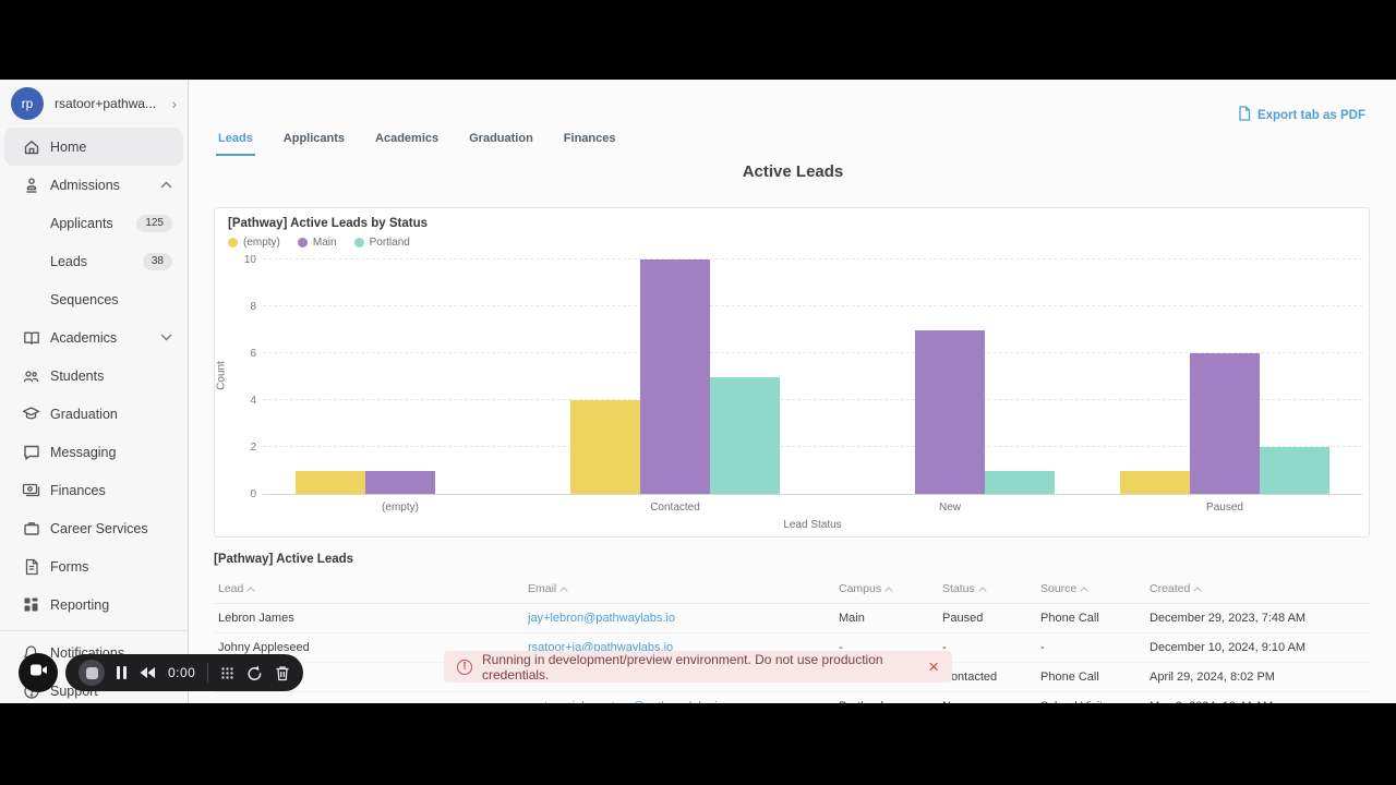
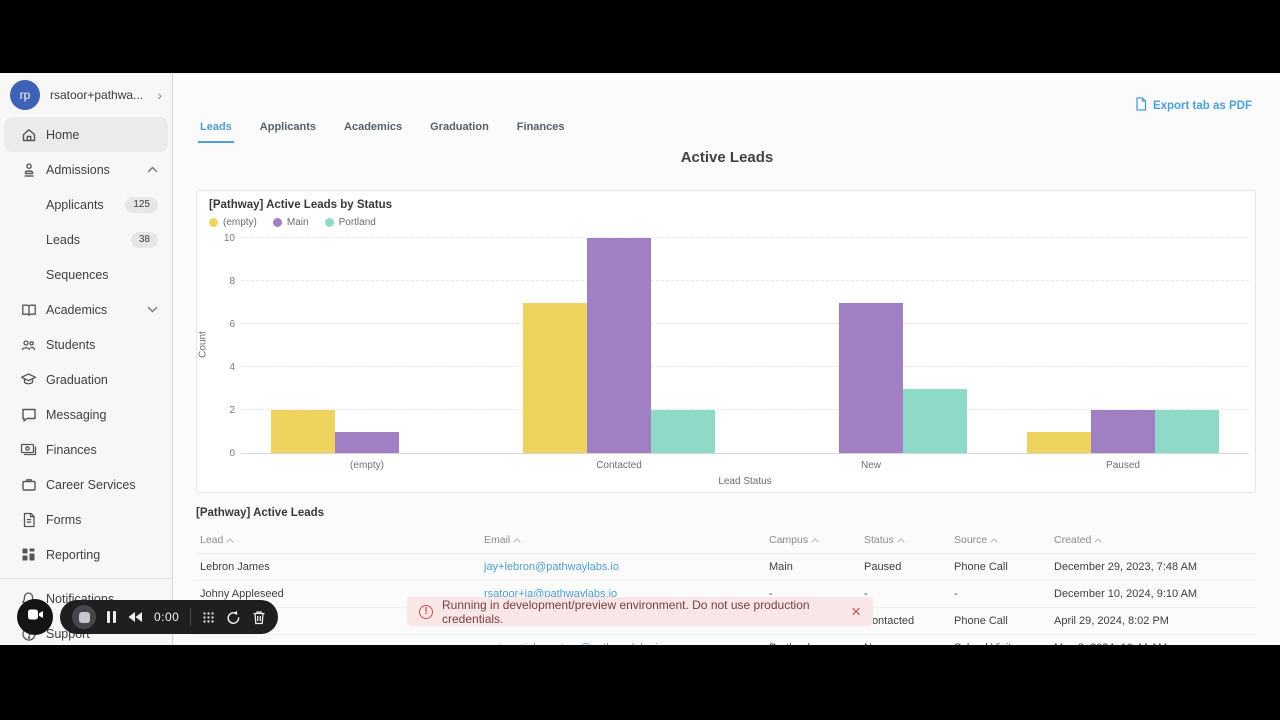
(empty)/(empty): 1 -> 2
(empty)/Contacted: 4 -> 7
Portland/Contacted: 5 -> 2
Portland/New: 1 -> 3
Main/Paused: 6 -> 2
